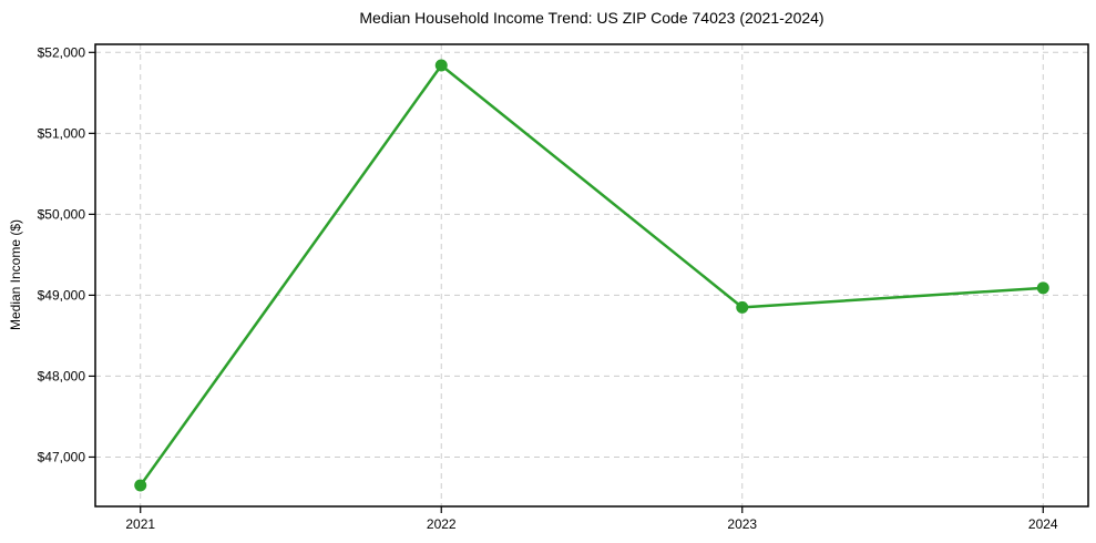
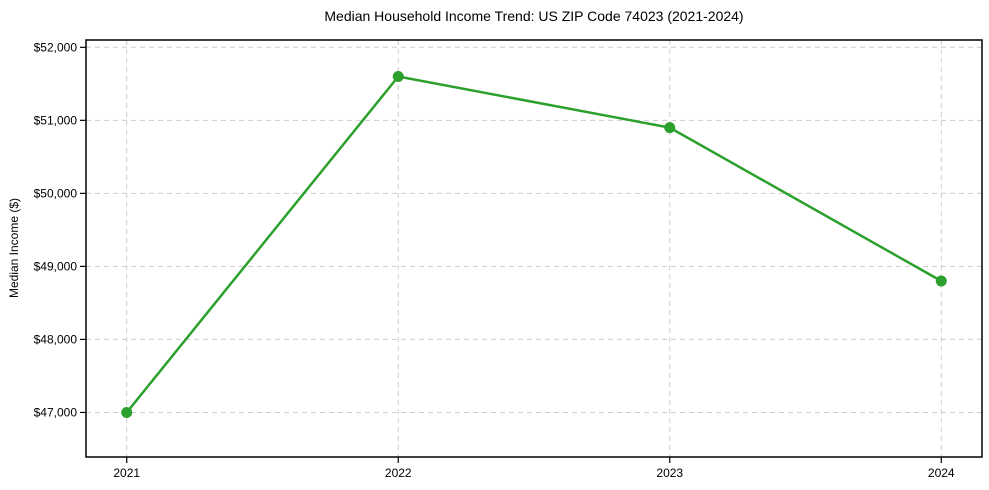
2021: $46600 -> $47000
2022: $51800 -> $51600
2023: $48800 -> $50900
2024: $49100 -> $48800
